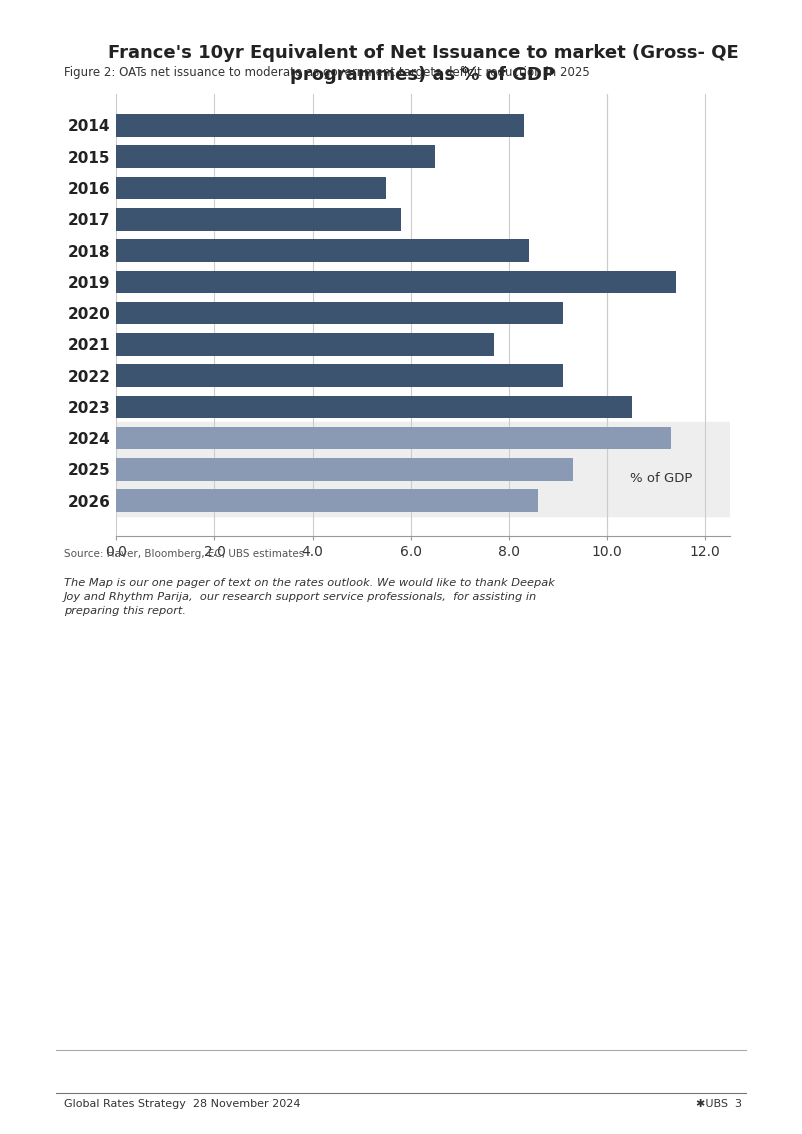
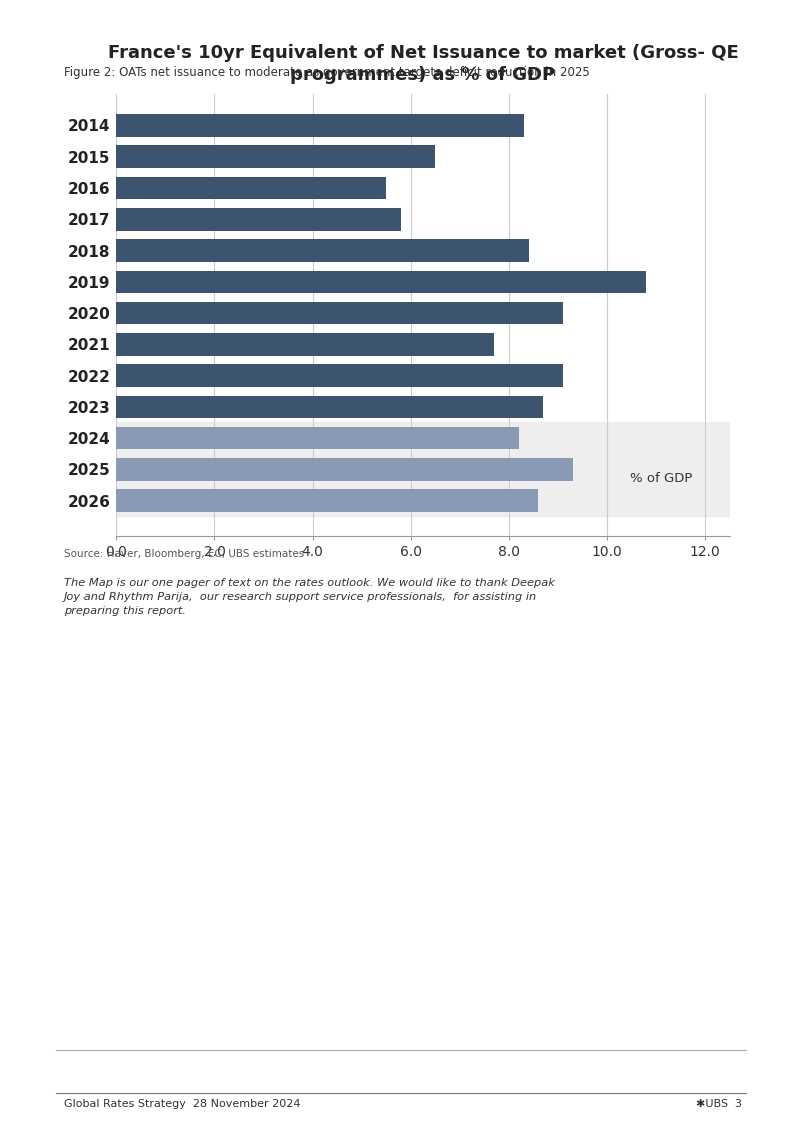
2019: 11.4 -> 10.8
2023: 10.5 -> 8.7
2024: 11.3 -> 8.2
